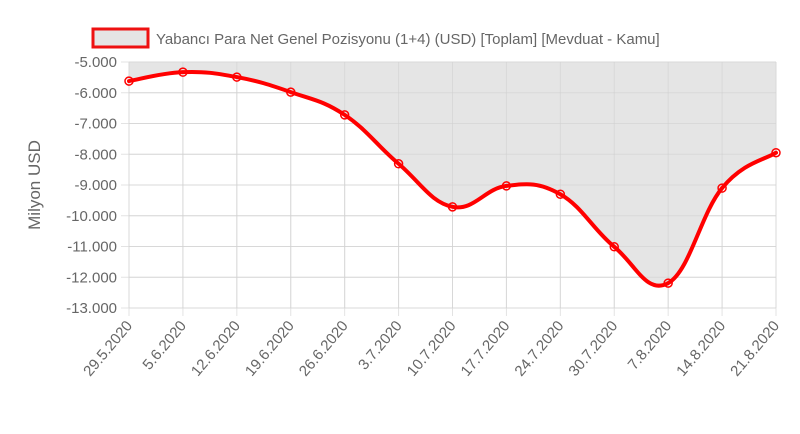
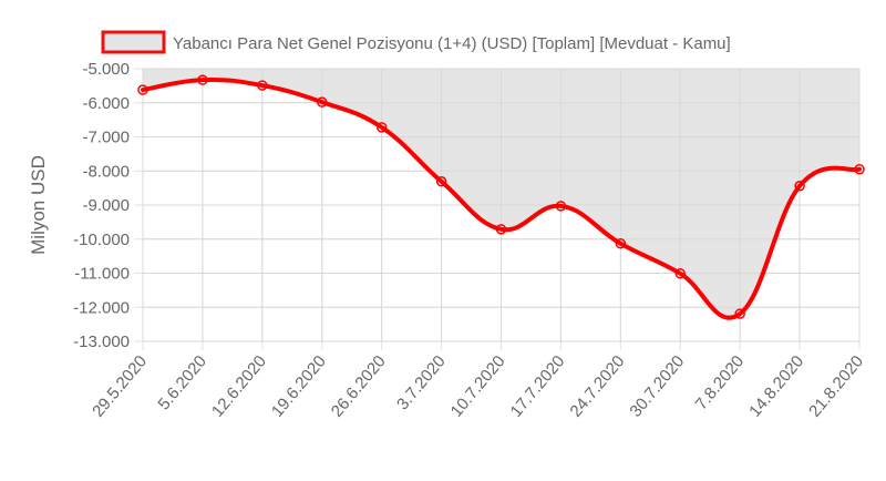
24.7.2020: -9300 -> -10100
14.8.2020: -9100 -> -8400
